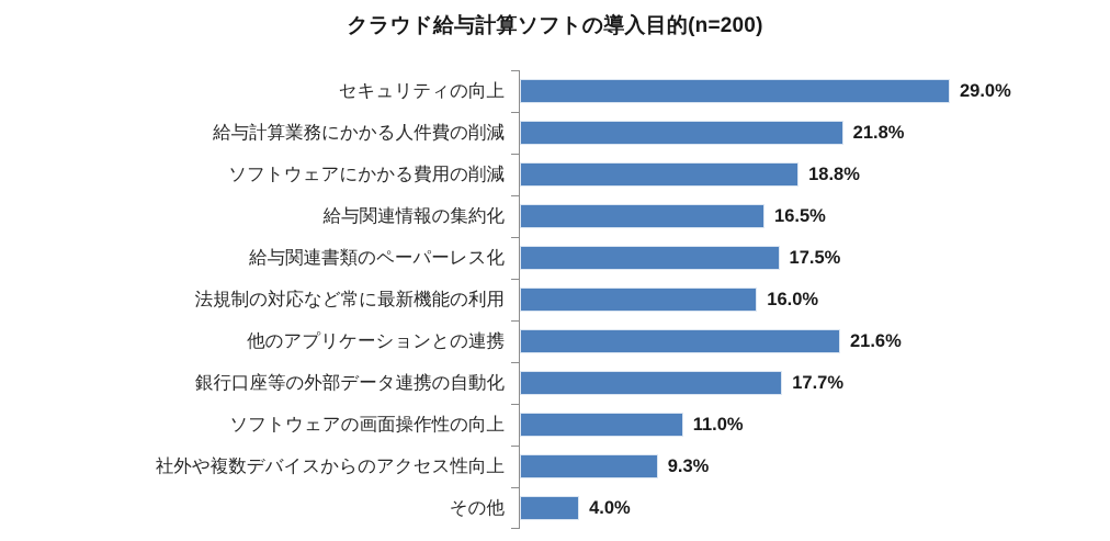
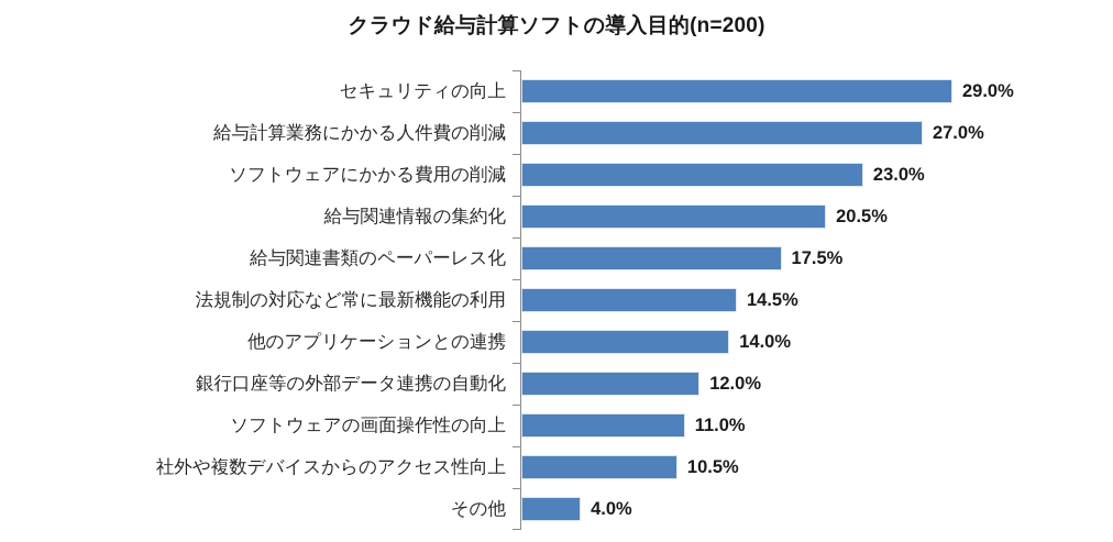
給与計算業務にかかる人件費の削減: 21.8% -> 27.0%
ソフトウェアにかかる費用の削減: 18.8% -> 23.0%
給与関連情報の集約化: 16.5% -> 20.5%
法規制の対応など常に最新機能の利用: 16.0% -> 14.5%
他のアプリケーションとの連携: 21.6% -> 14.0%
銀行口座等の外部データ連携の自動化: 17.7% -> 12.0%
社外や複数デバイスからのアクセス性向上: 9.3% -> 10.5%
